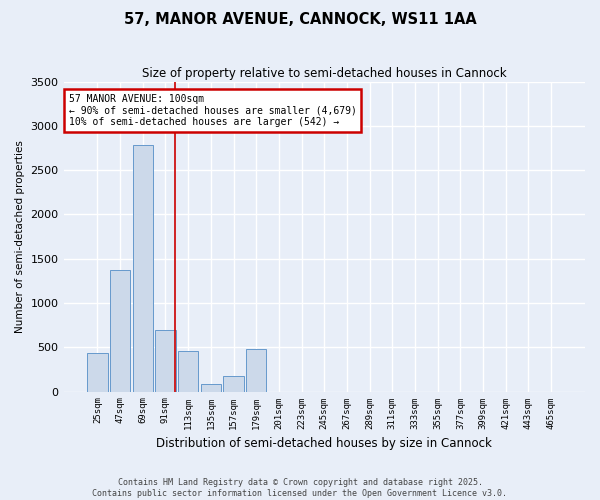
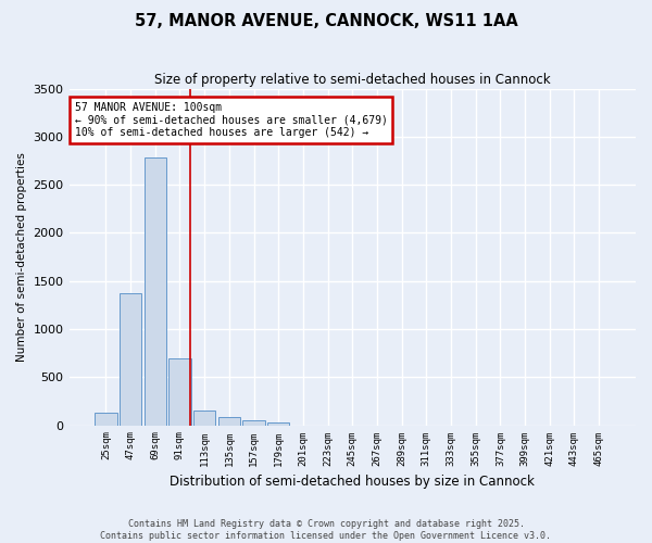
25sqm: 440 -> 130
113sqm: 460 -> 160
157sqm: 180 -> 60
179sqm: 480 -> 30
